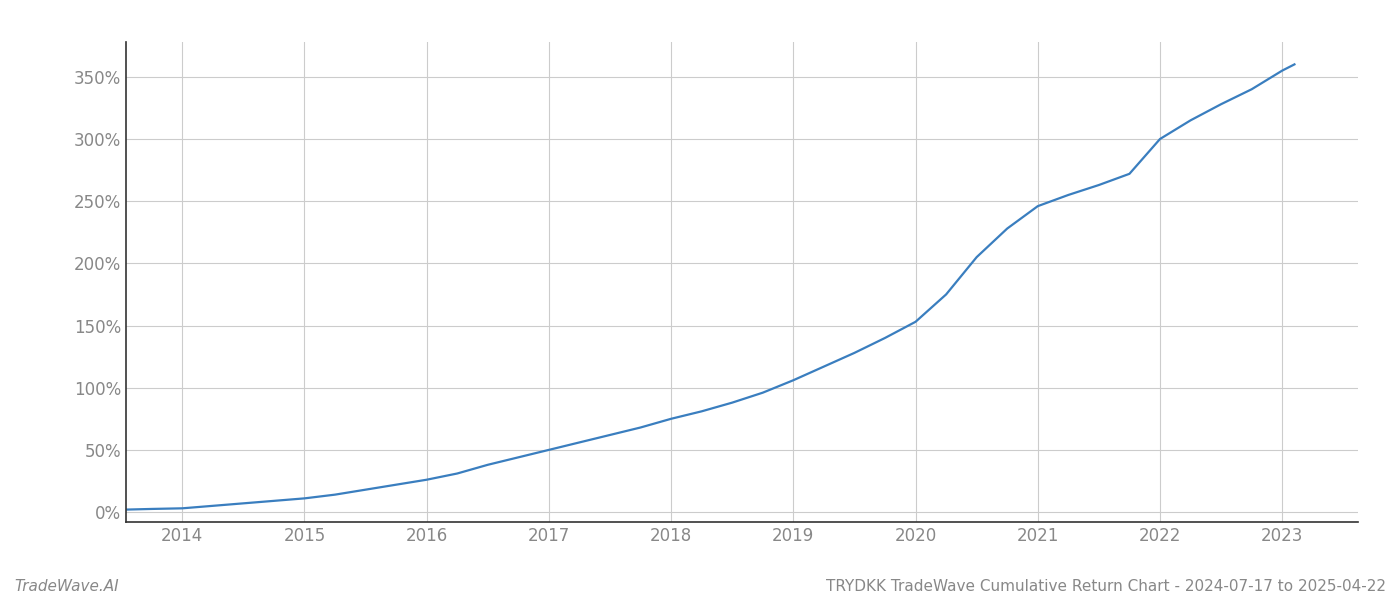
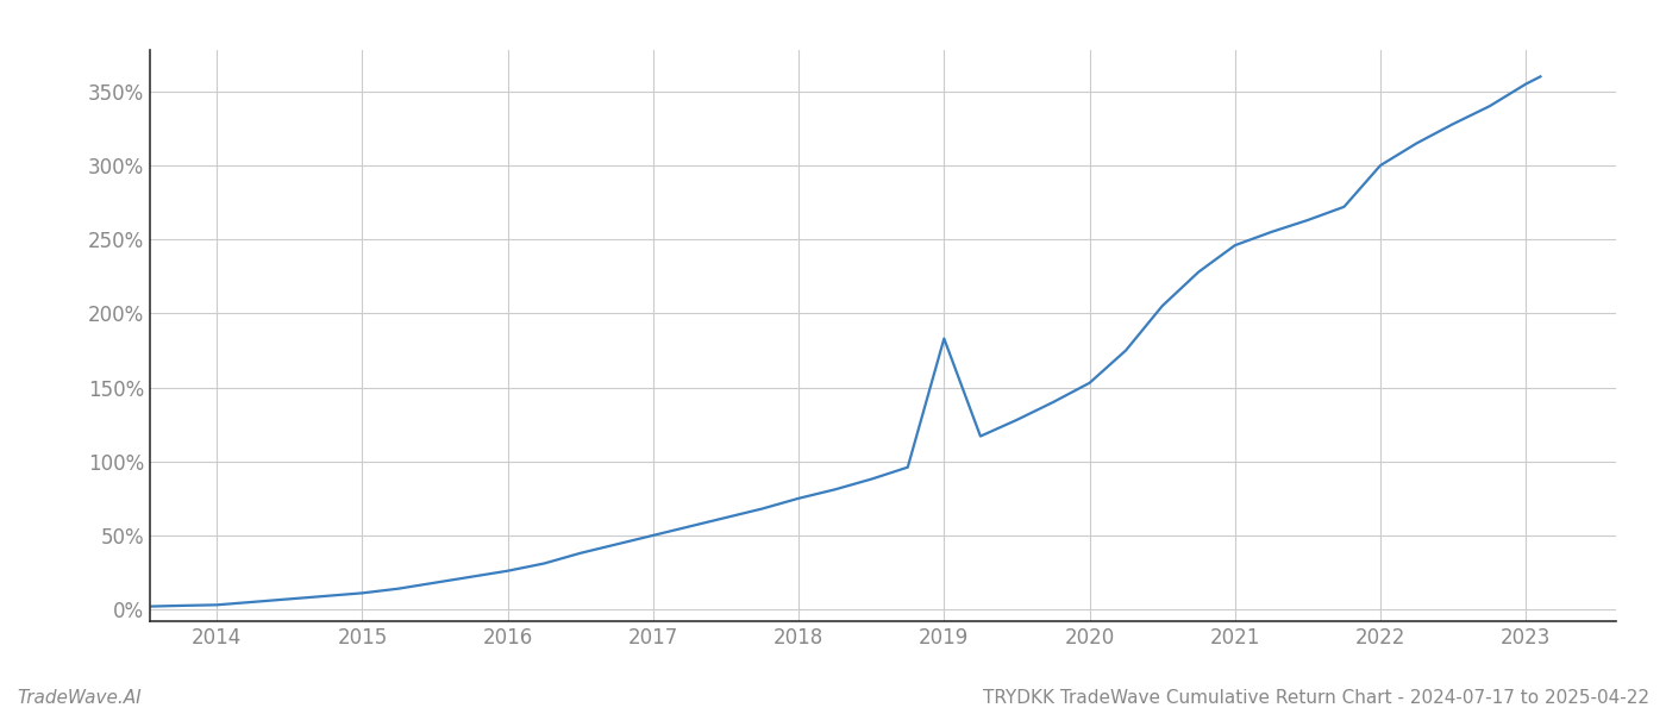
2019: 106% -> 183%
